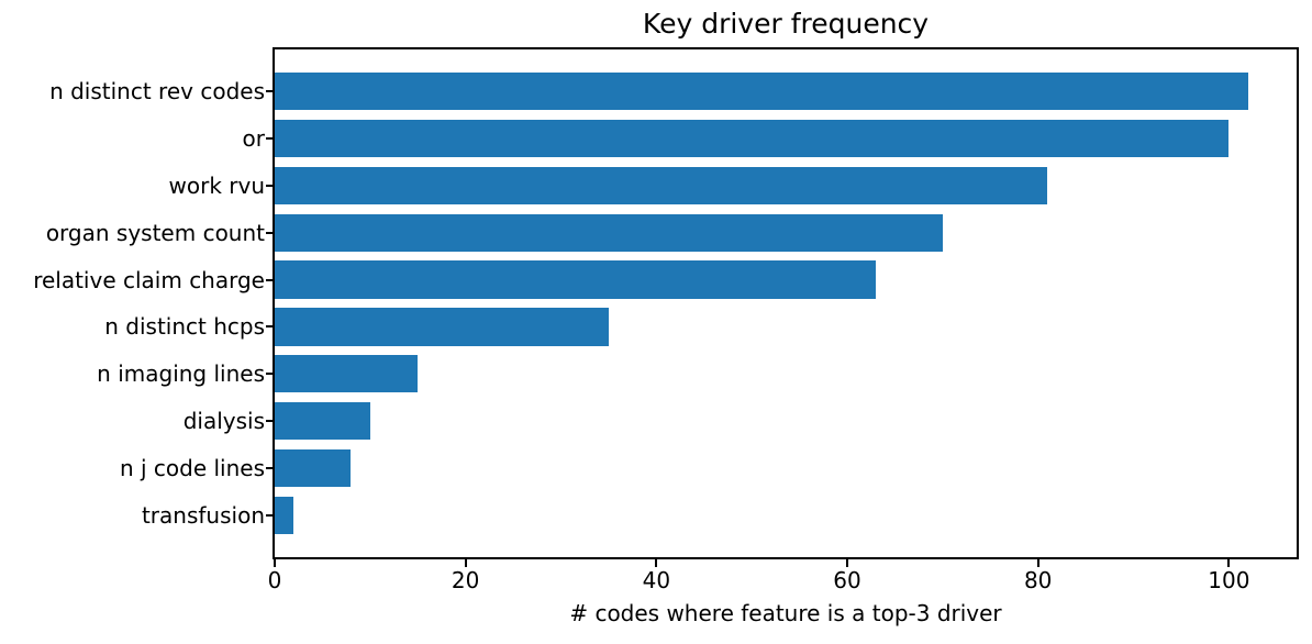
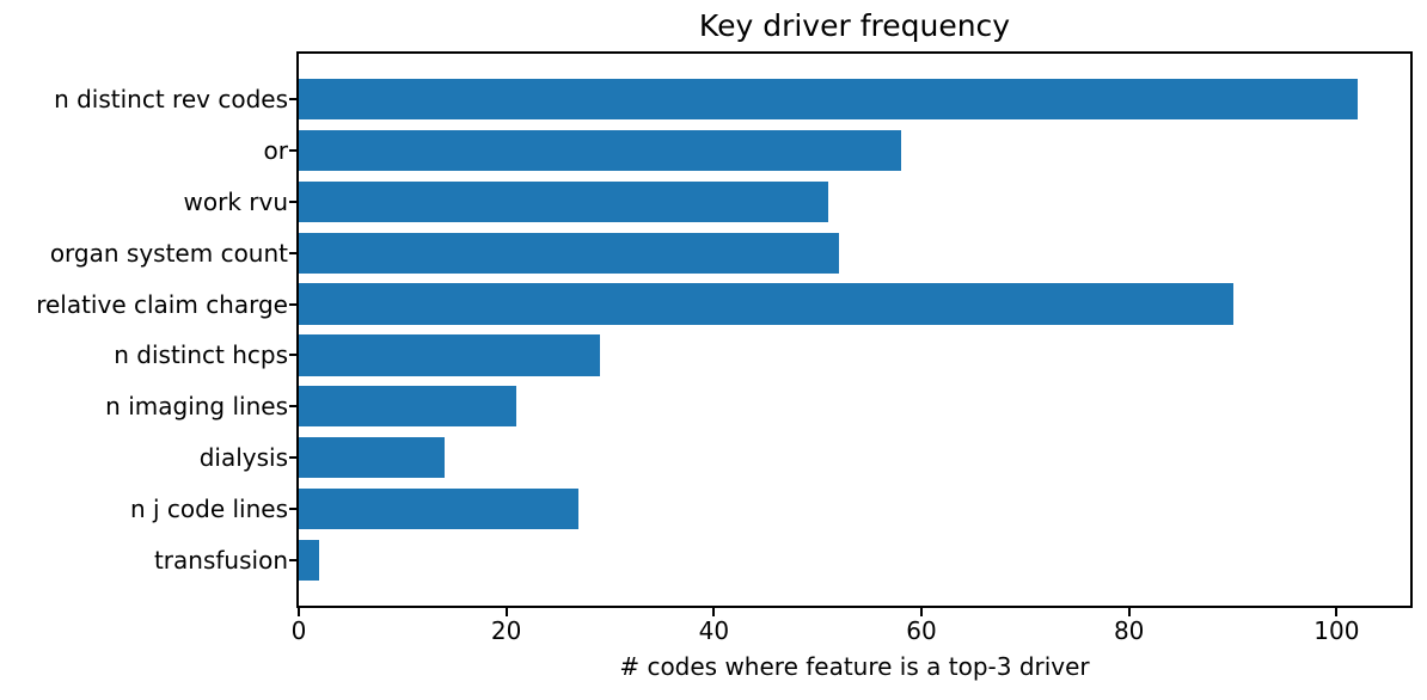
or: 100 -> 58
work rvu: 81 -> 51
organ system count: 70 -> 52
relative claim charge: 63 -> 90
n distinct hcps: 35 -> 29
n imaging lines: 15 -> 21
dialysis: 10 -> 14
n j code lines: 8 -> 27
